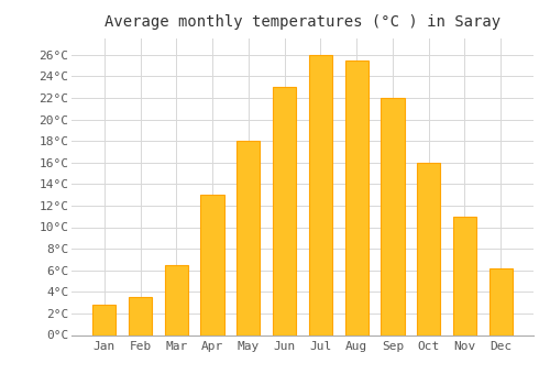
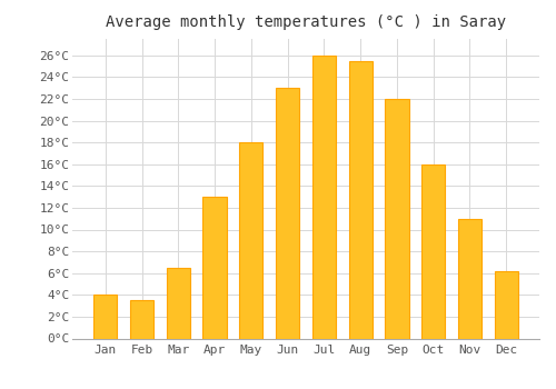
Jan: 2.8°C -> 4.0°C
